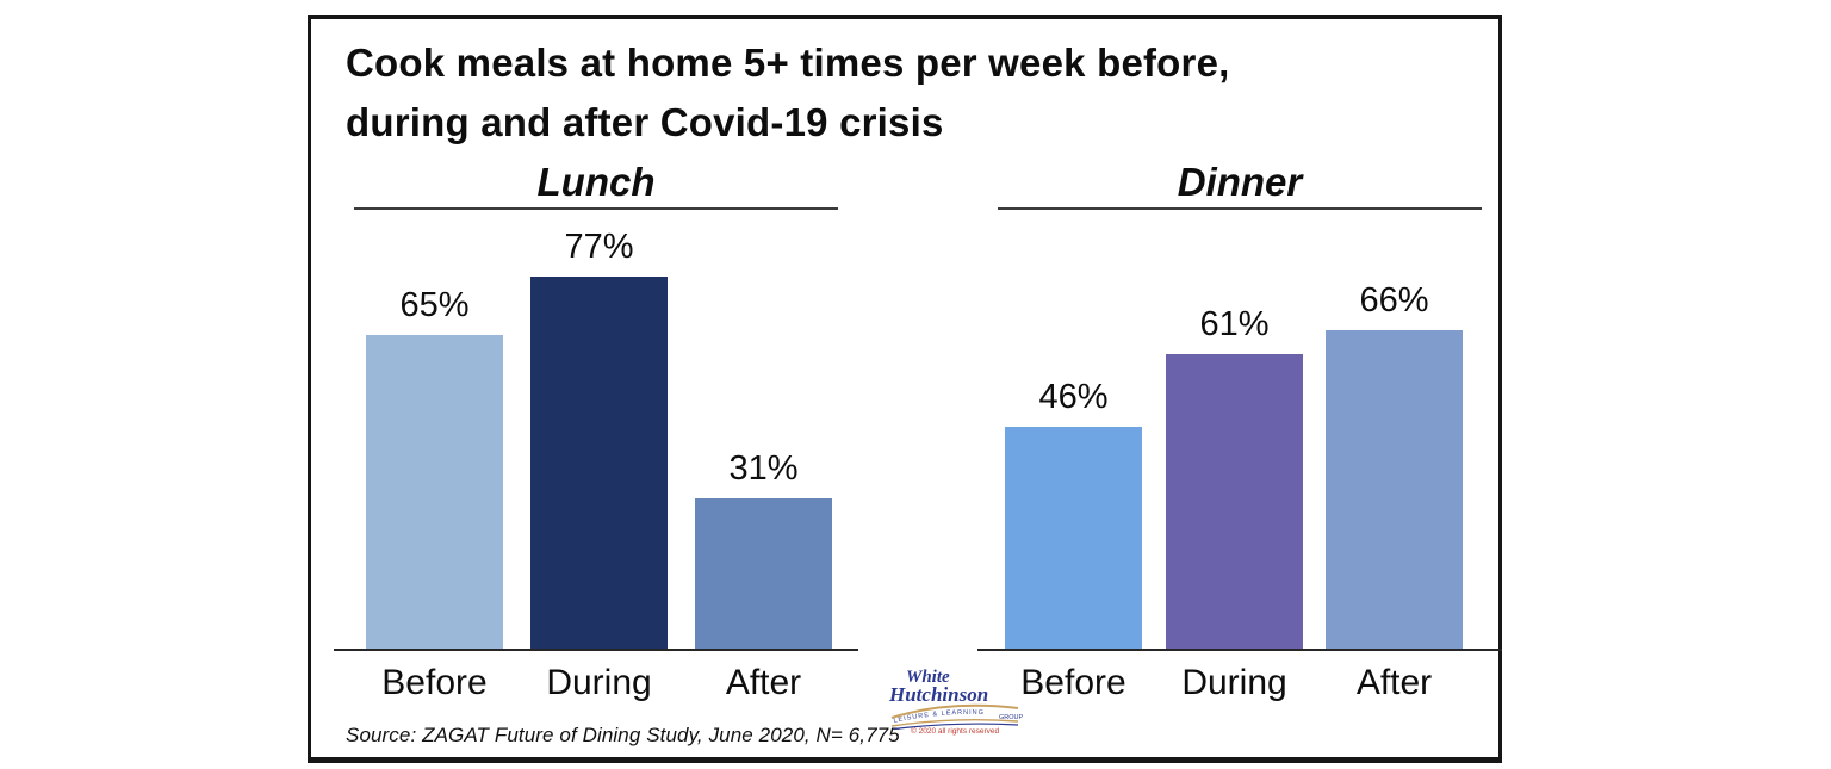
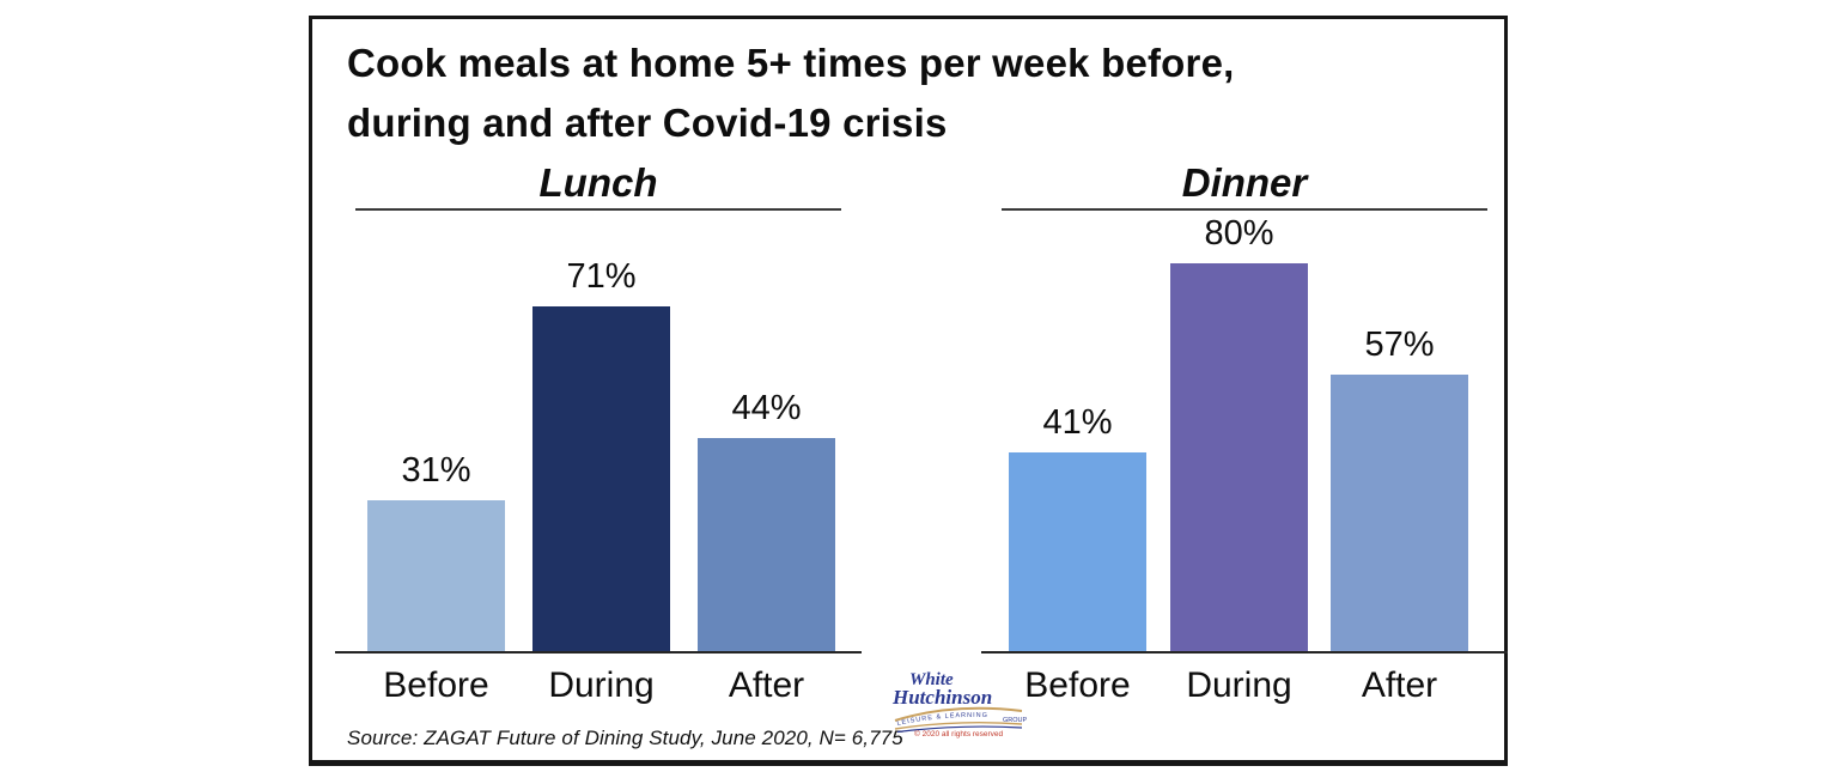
Lunch/Before: 65% -> 31%
Lunch/During: 77% -> 71%
Lunch/After: 31% -> 44%
Dinner/Before: 46% -> 41%
Dinner/During: 61% -> 80%
Dinner/After: 66% -> 57%
